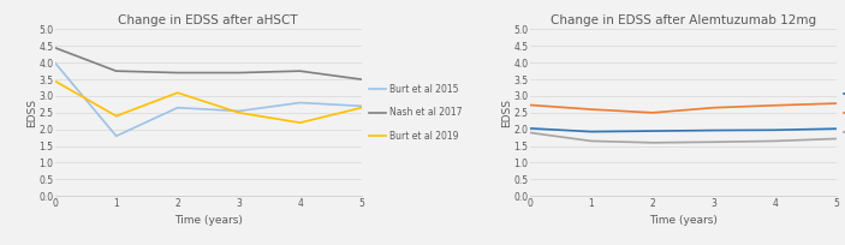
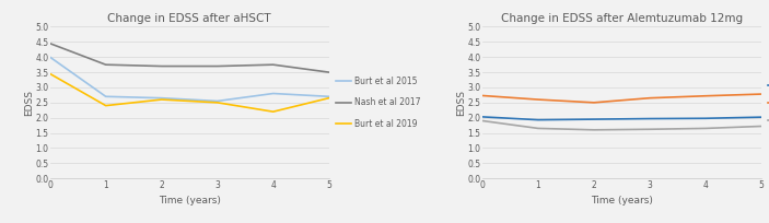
Change in EDSS after aHSCT/Burt et al 2015/1: 1.80 -> 2.70
Change in EDSS after aHSCT/Burt et al 2019/2: 3.10 -> 2.60
